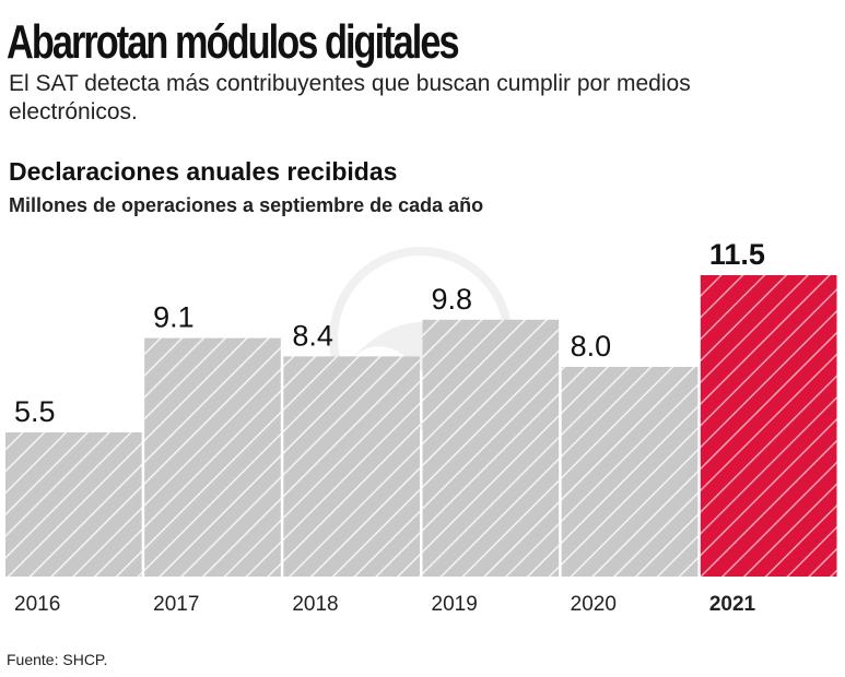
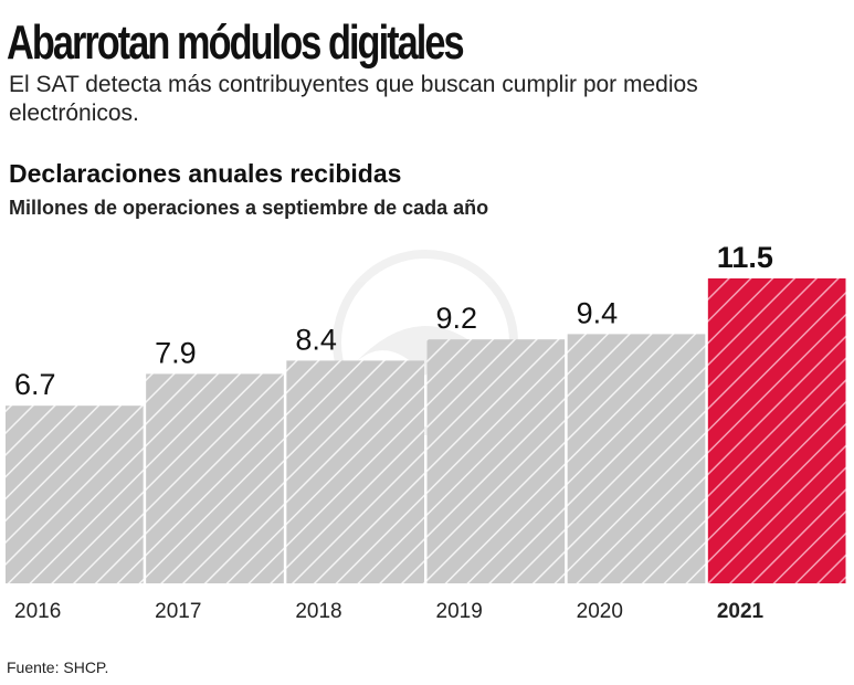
2016: 5.5 -> 6.7
2017: 9.1 -> 7.9
2019: 9.8 -> 9.2
2020: 8.0 -> 9.4
